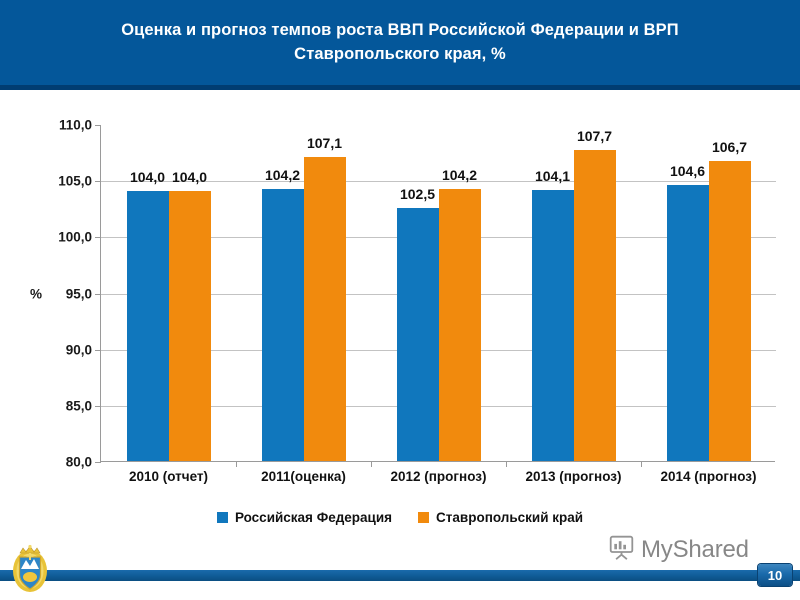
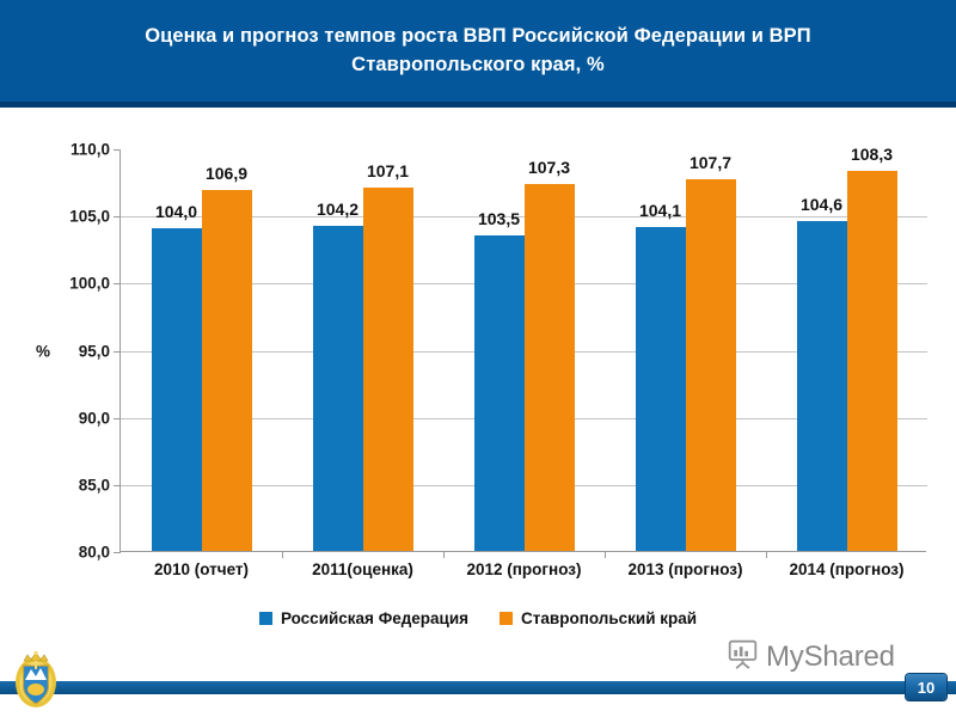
Ставропольский край/2010 (отчет): 104,0 -> 106,9
Российская Федерация/2012 (прогноз): 102,5 -> 103,5
Ставропольский край/2012 (прогноз): 104,2 -> 107,3
Ставропольский край/2014 (прогноз): 106,7 -> 108,3
